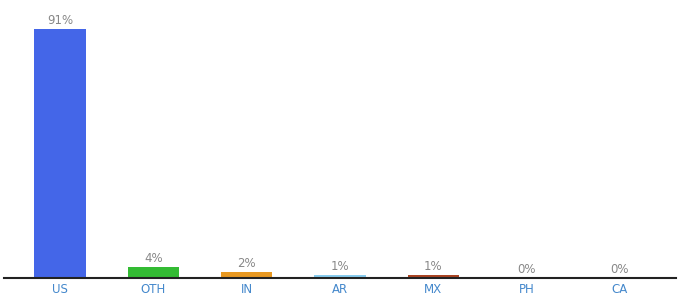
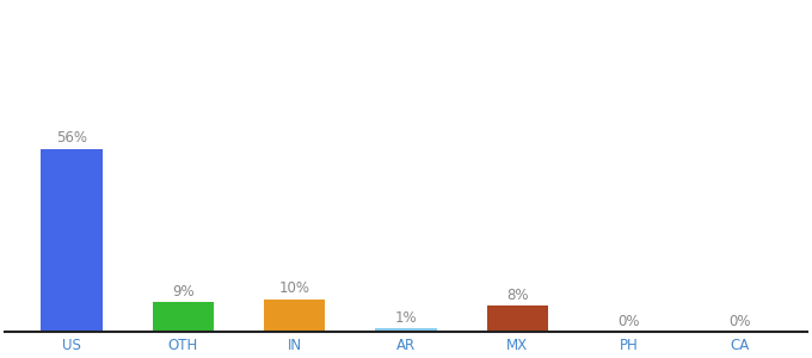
US: 91% -> 56%
OTH: 4% -> 9%
IN: 2% -> 10%
MX: 1% -> 8%
